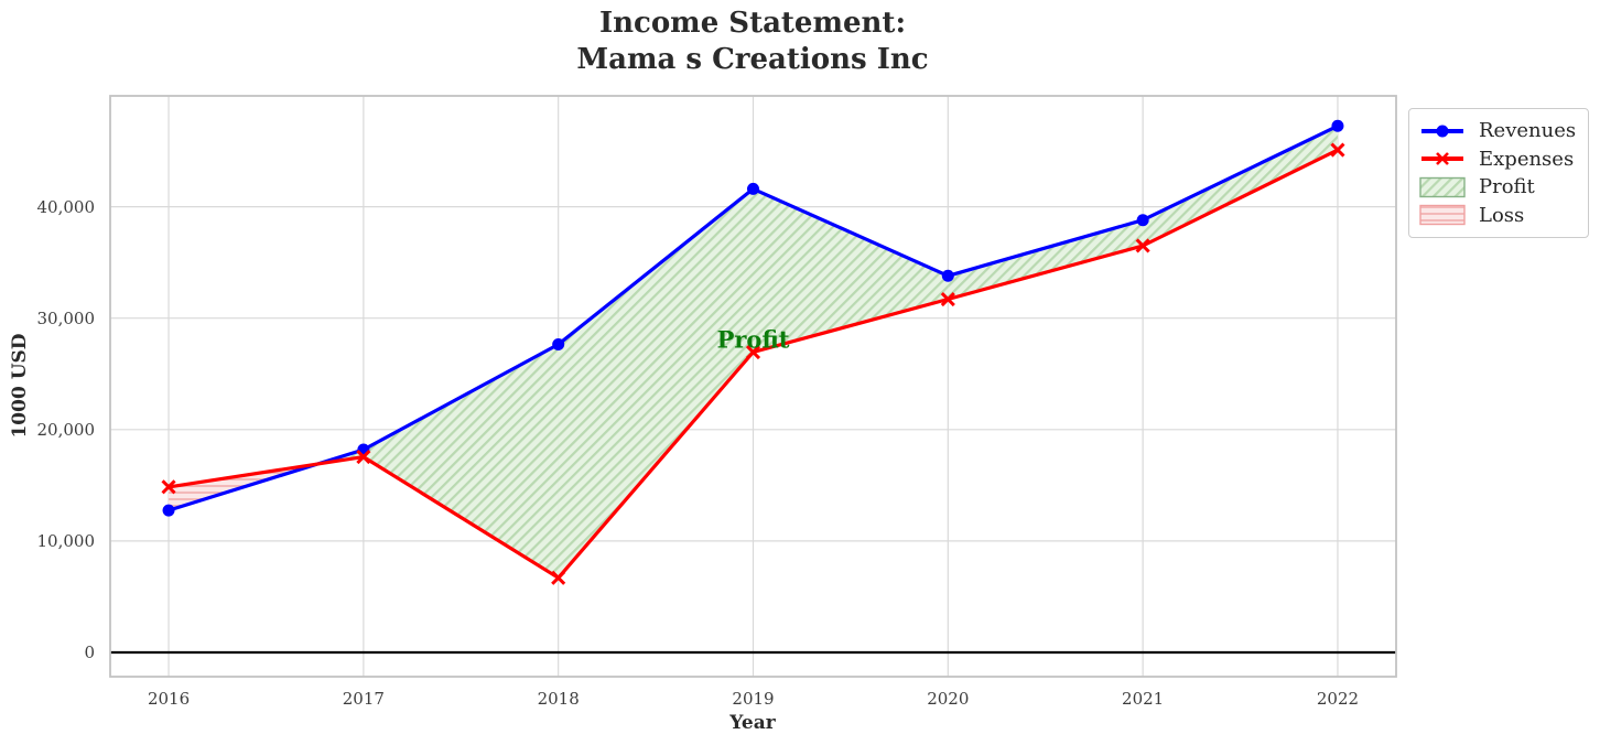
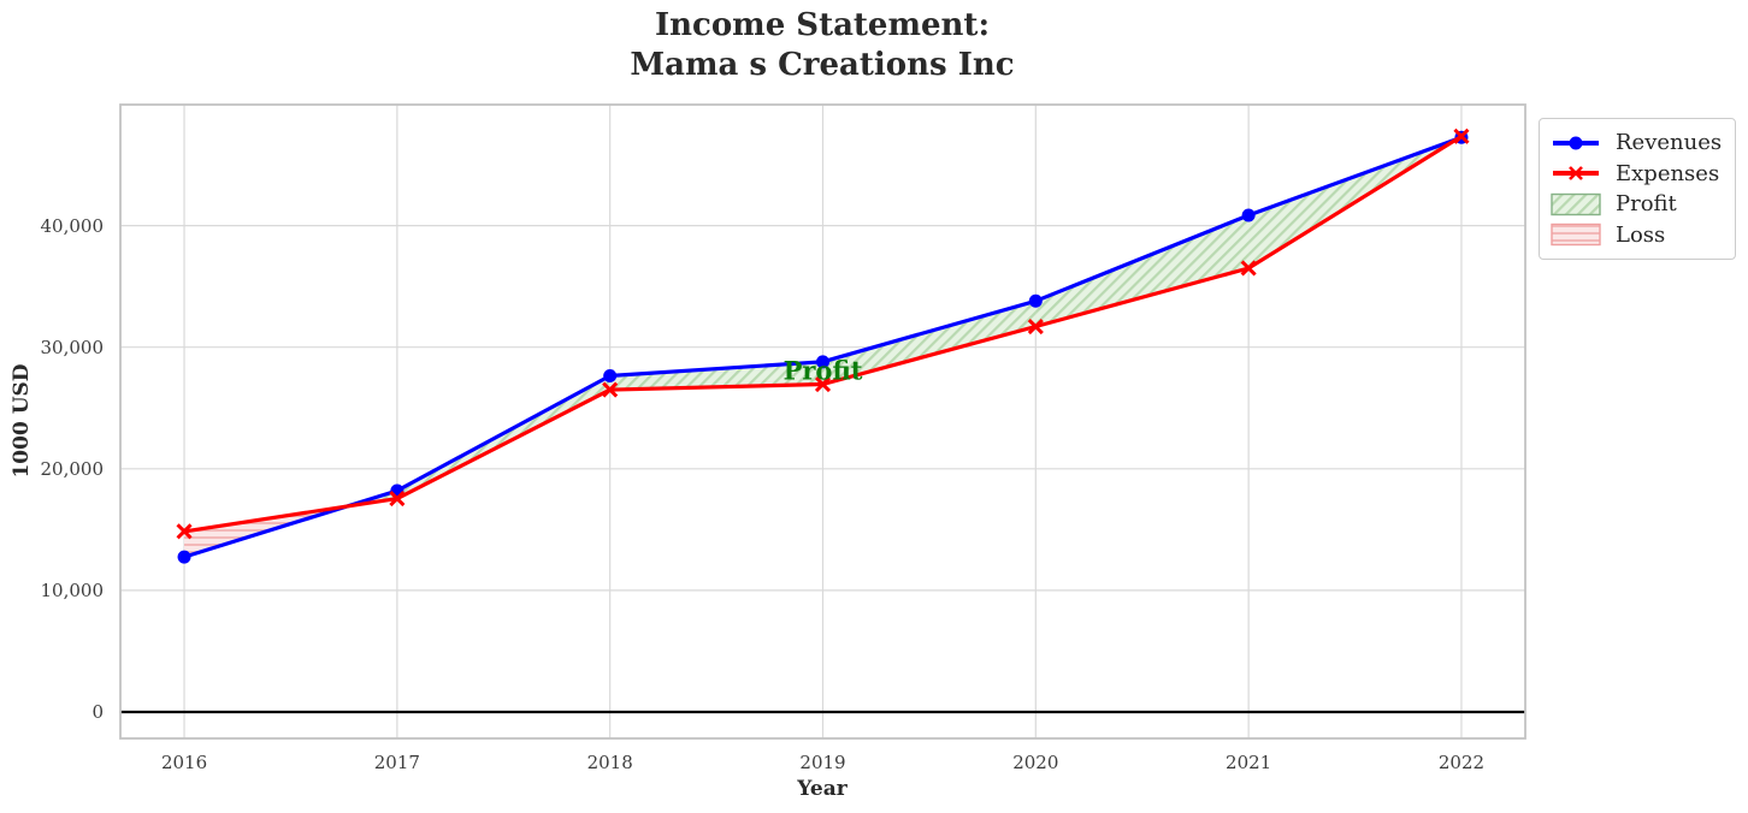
Expenses/2018: 6700 -> 26500
Revenues/2019: 41600 -> 28800
Revenues/2021: 38800 -> 40800
Expenses/2022: 45100 -> 47400
